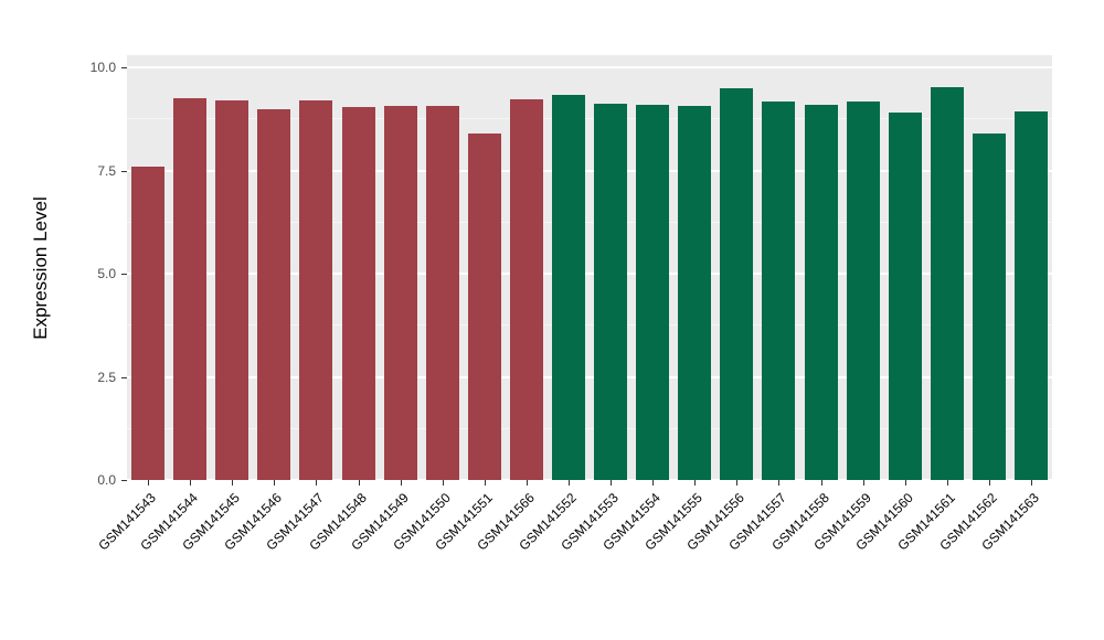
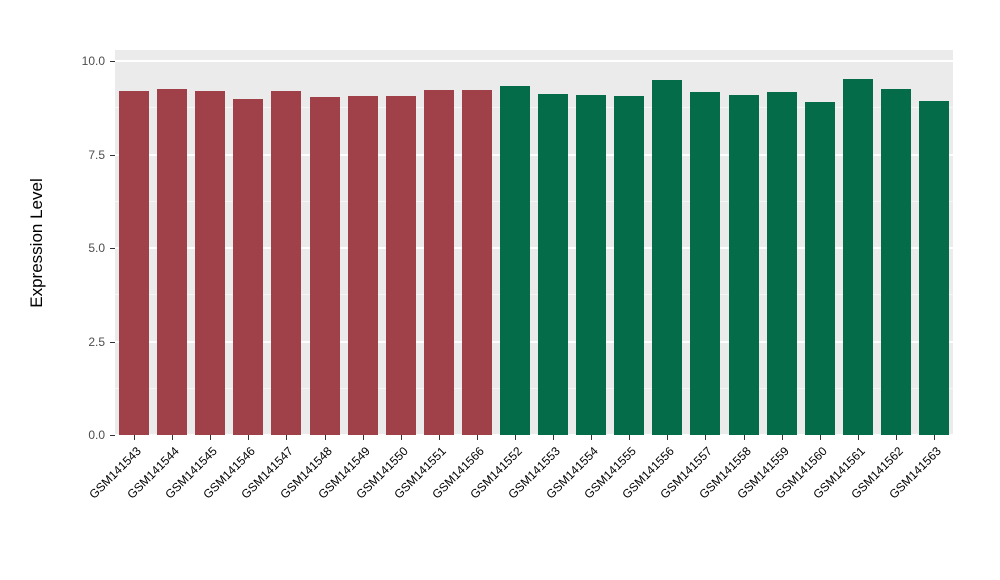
GSM141543: 7.6 -> 9.2
GSM141551: 8.4 -> 9.2
GSM141562: 8.4 -> 9.2
